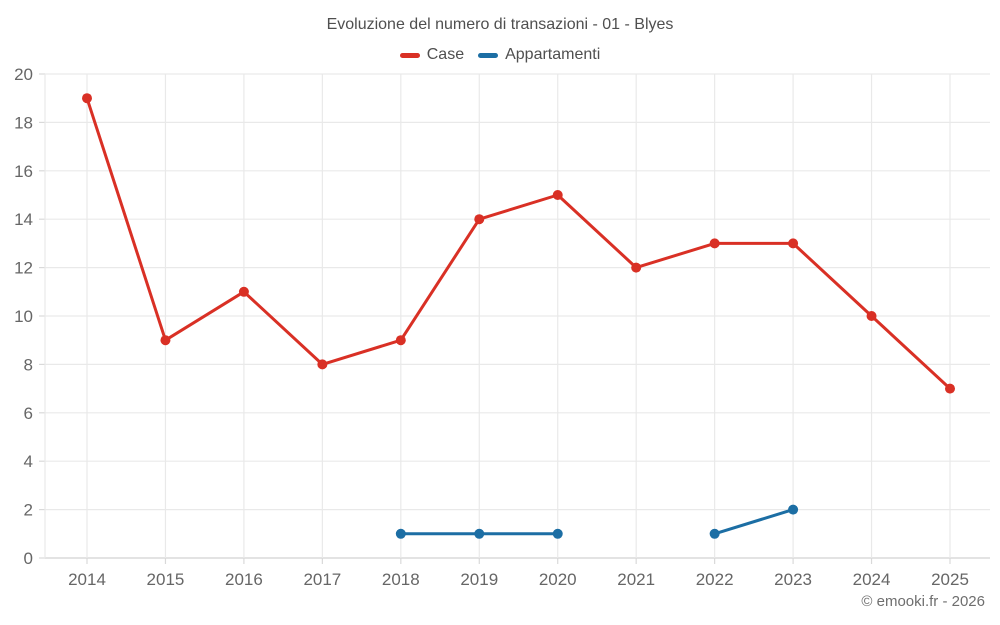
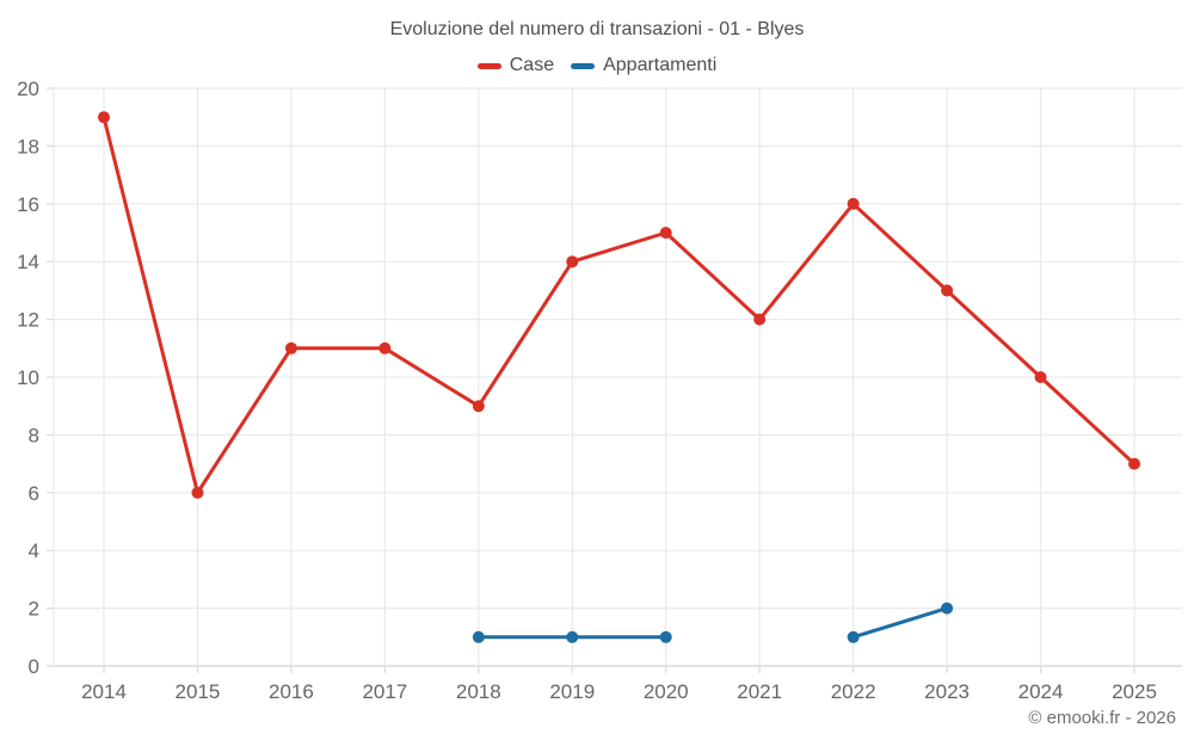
Case/2015: 9 -> 6
Case/2017: 8 -> 11
Case/2022: 13 -> 16
